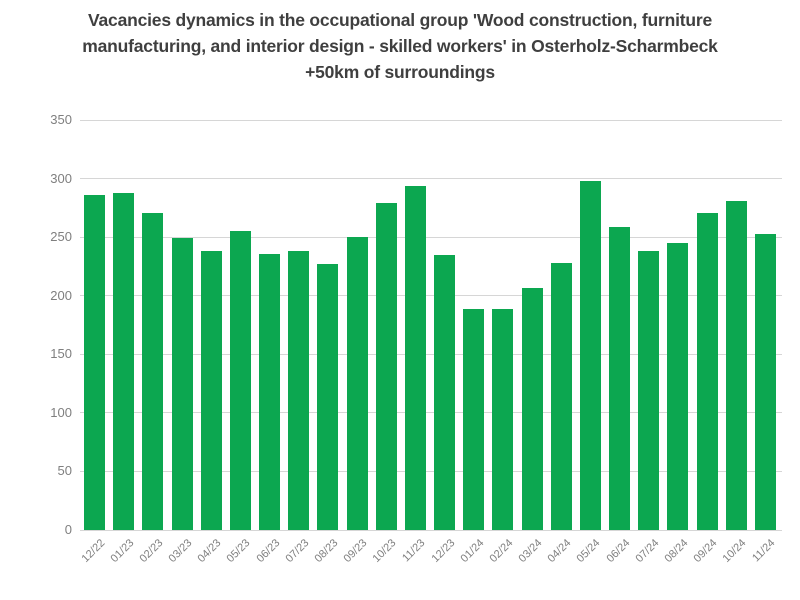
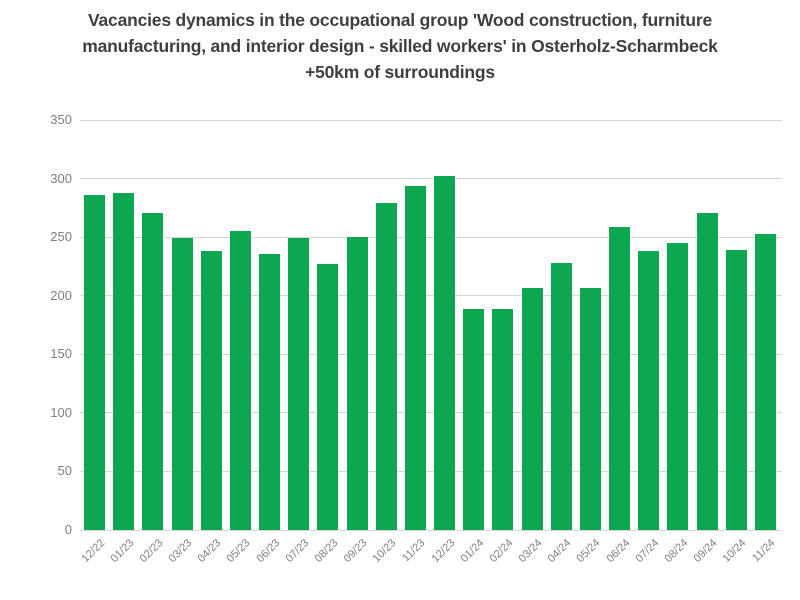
07/23: 238 -> 249
12/23: 235 -> 302
05/24: 298 -> 207
10/24: 281 -> 239
